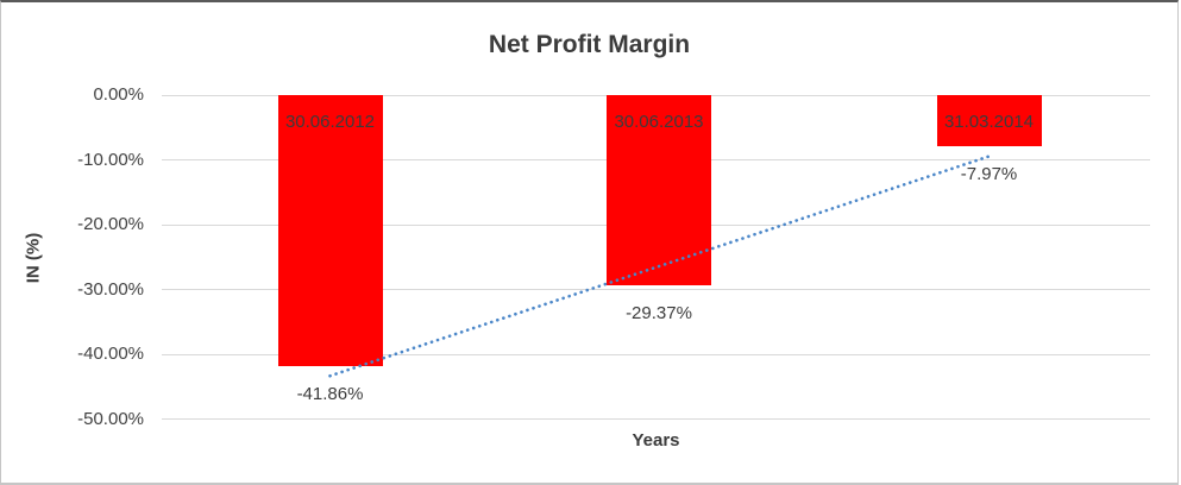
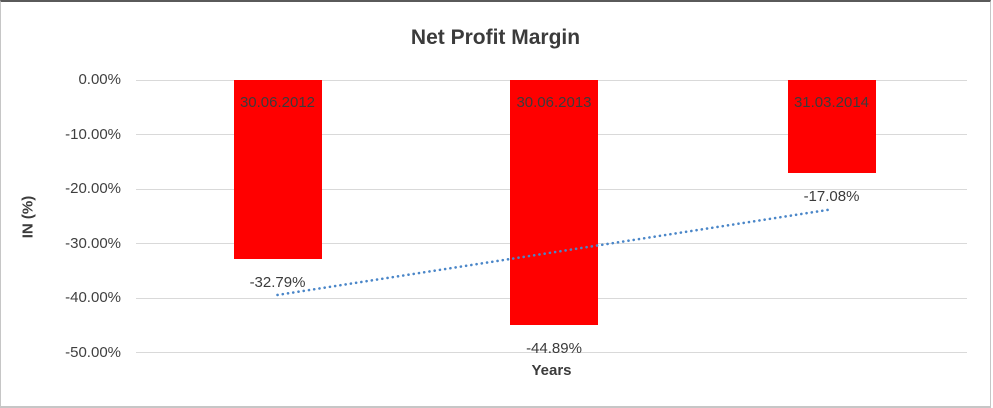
30.06.2012: -41.86% -> -32.79%
30.06.2013: -29.37% -> -44.89%
31.03.2014: -7.97% -> -17.08%
